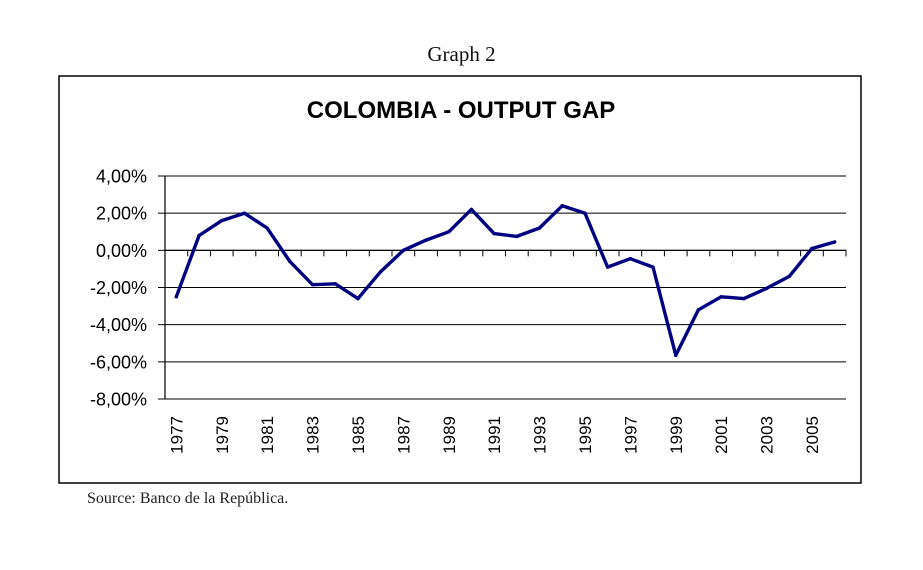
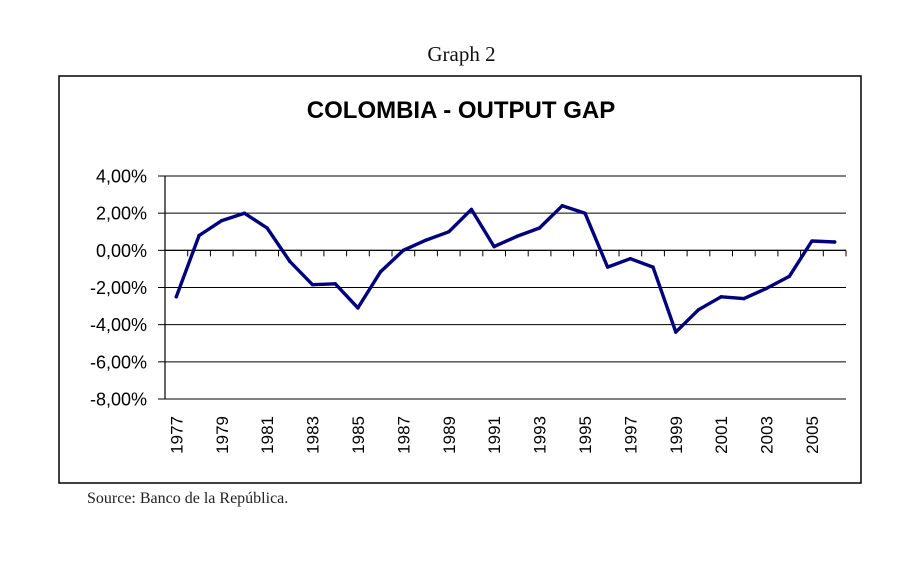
1985: -2,6% -> -3,1%
1991: 0,9% -> 0,2%
1999: -5,7% -> -4,4%
2005: 0,1% -> 0,5%
